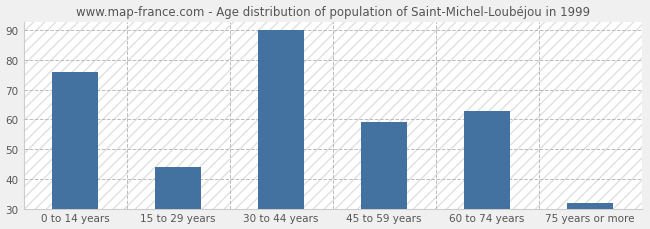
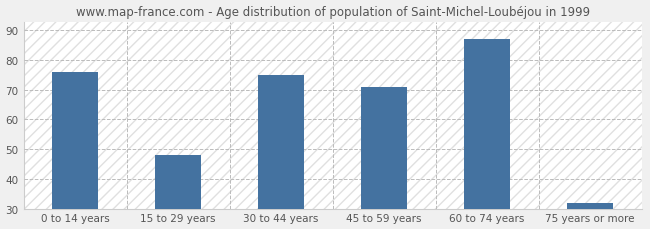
15 to 29 years: 44 -> 48
30 to 44 years: 90 -> 75
45 to 59 years: 59 -> 71
60 to 74 years: 63 -> 87
